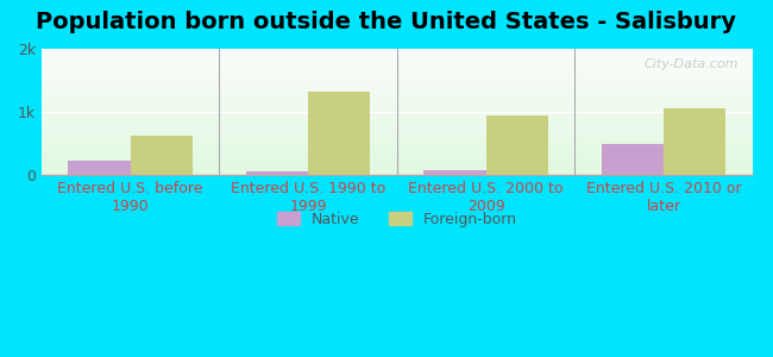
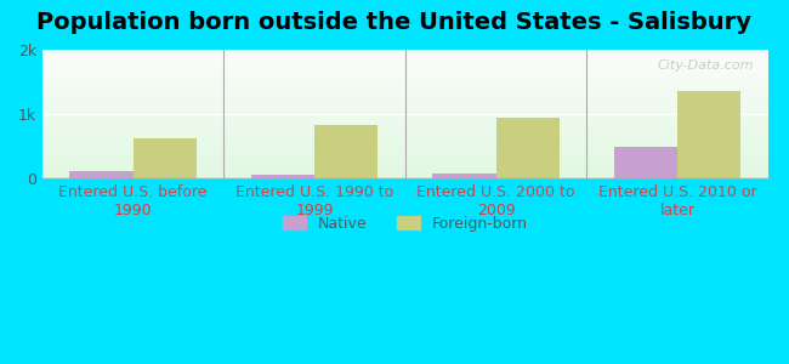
Native/Entered U.S. before 1990: 0.22k -> 0.11k
Foreign-born/Entered U.S. 1990 to 1999: 1.32k -> 0.83k
Foreign-born/Entered U.S. 2010 or later: 1.06k -> 1.35k
